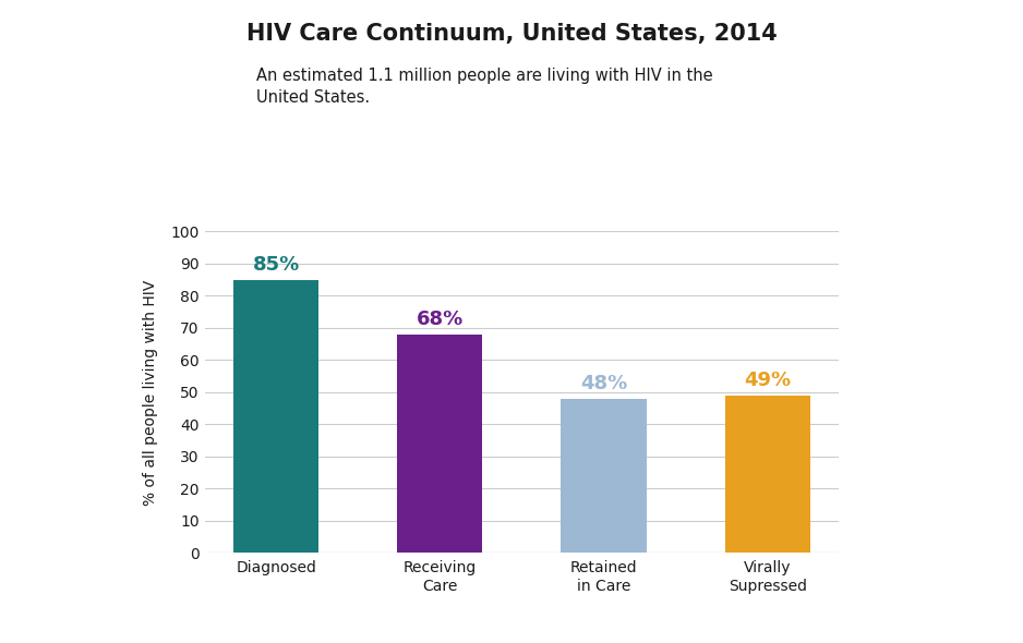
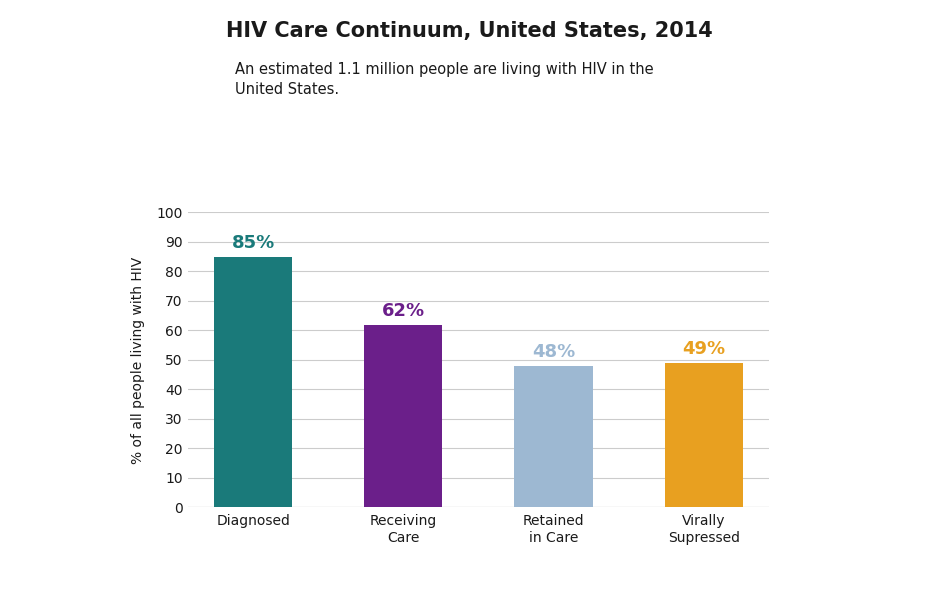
Receiving Care: 68% -> 62%
